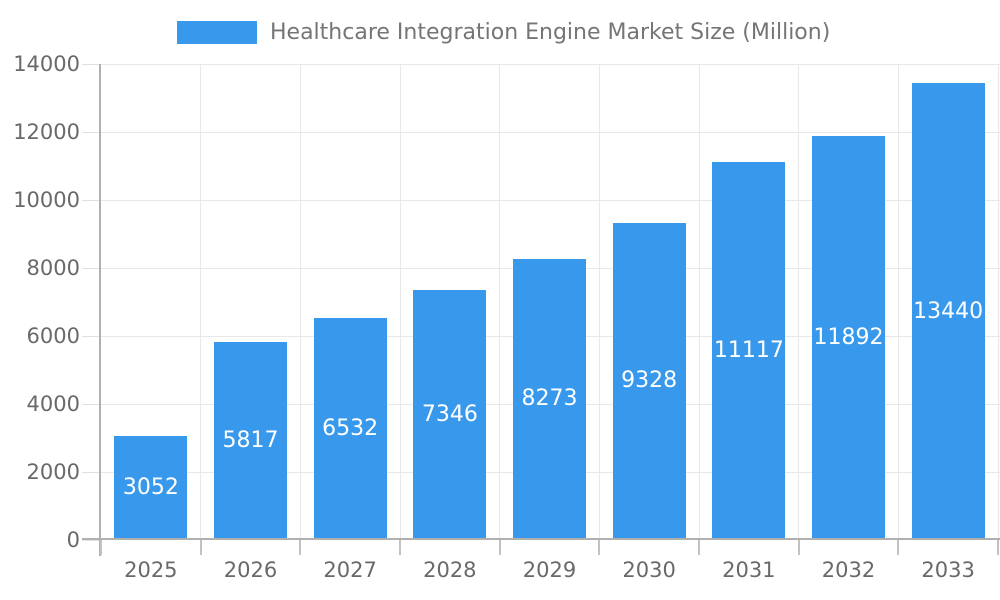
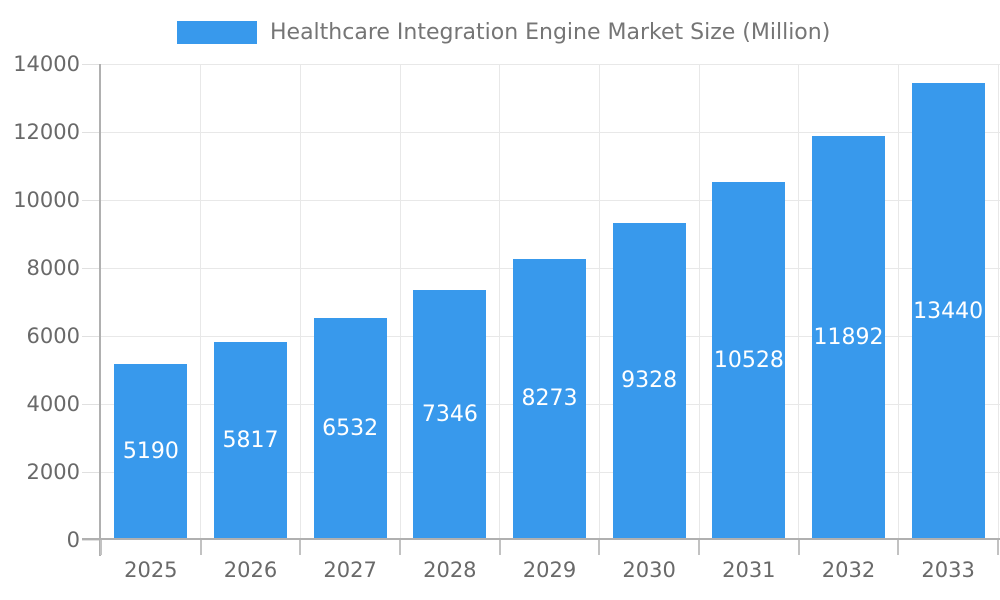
2025: 3052 -> 5190
2031: 11117 -> 10528
